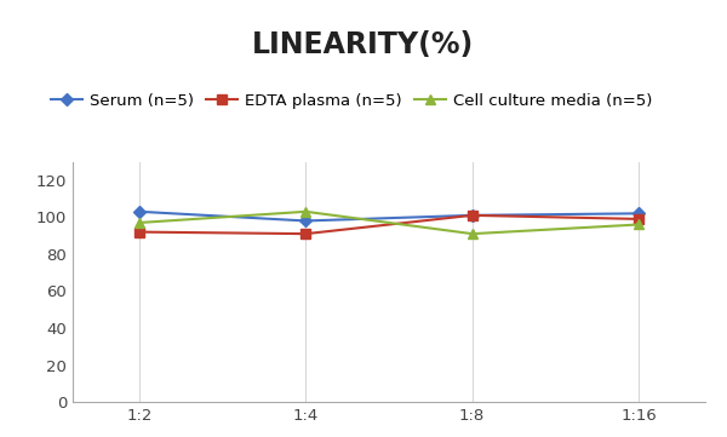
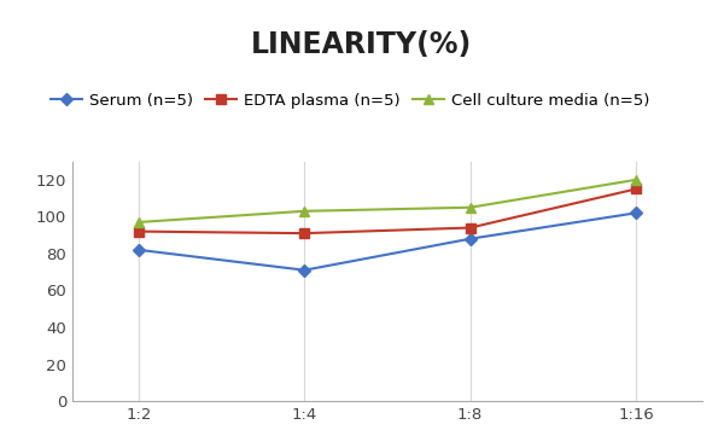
Serum (n=5)/1:2: 103 -> 82
Serum (n=5)/1:4: 98 -> 71
Serum (n=5)/1:8: 101 -> 88
EDTA plasma (n=5)/1:8: 101 -> 94
Cell culture media (n=5)/1:8: 91 -> 105
EDTA plasma (n=5)/1:16: 99 -> 115
Cell culture media (n=5)/1:16: 96 -> 120
